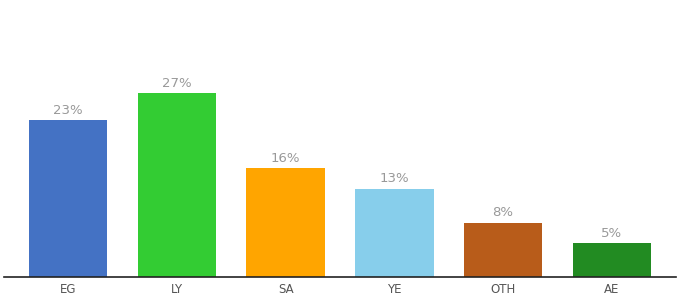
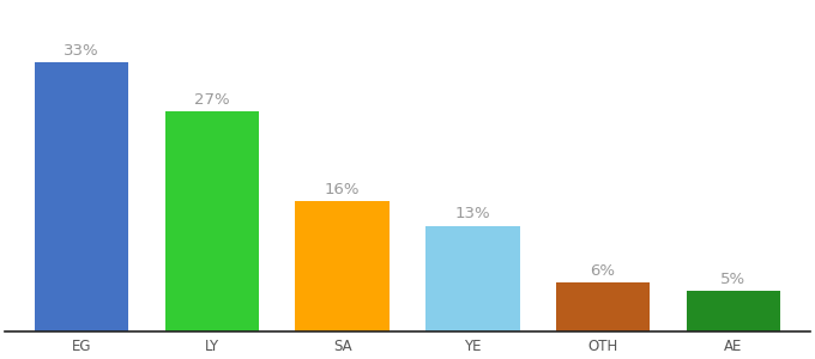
EG: 23% -> 33%
OTH: 8% -> 6%
